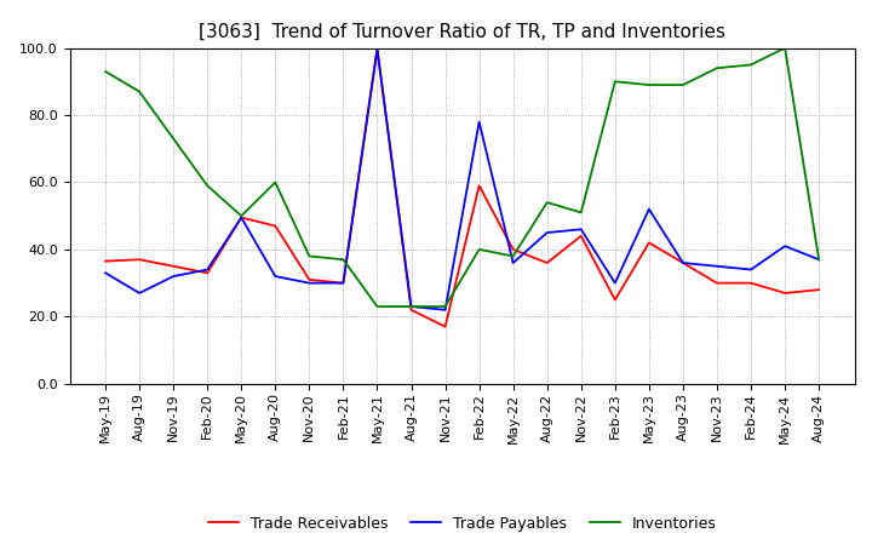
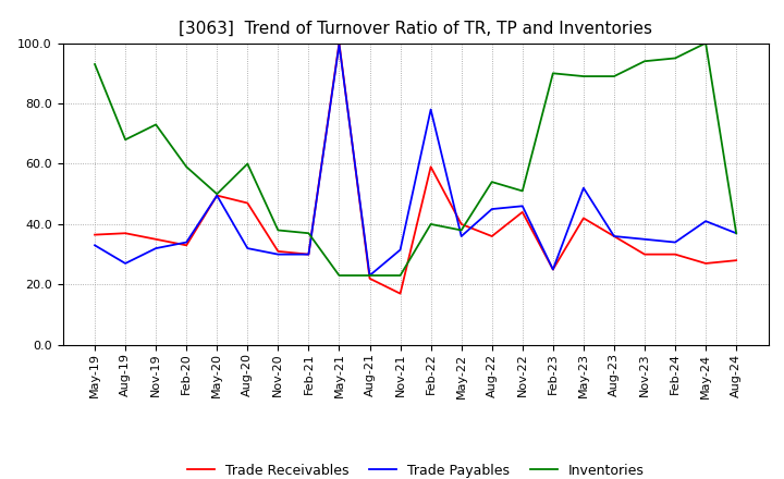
Inventories/Aug-19: 87 -> 68
Trade Payables/Nov-21: 22.0 -> 31.5
Trade Payables/Feb-23: 30.0 -> 25.0
